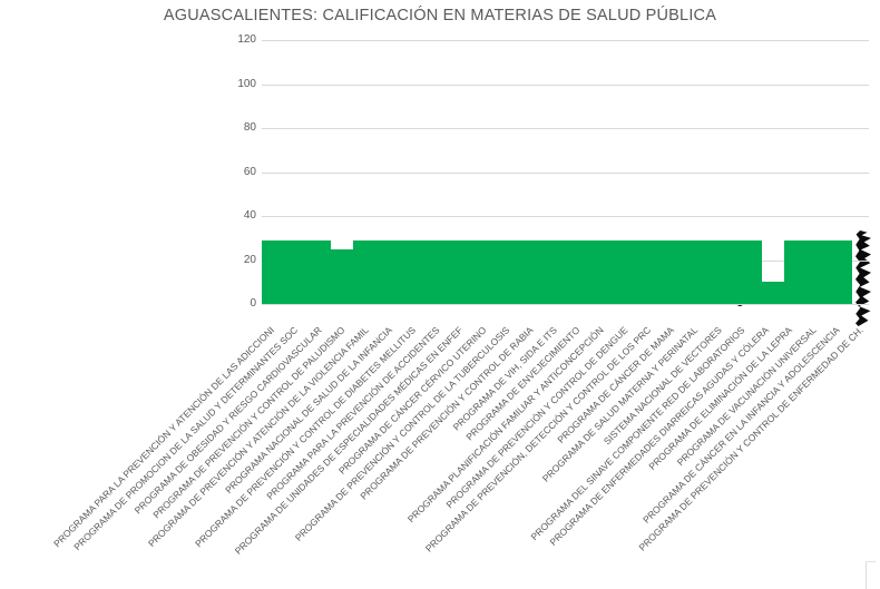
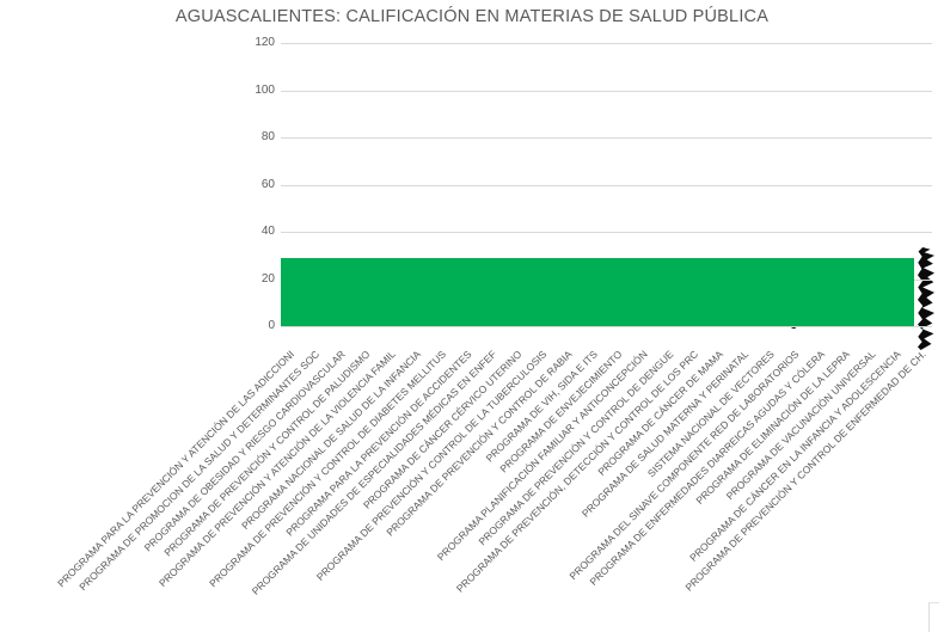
PROGRAMA DE PREVENCIÓN Y CONTROL DE PALUDISMO: 25 -> 29
PROGRAMA DE ELIMINACIÓN DE LA LEPRA: 10 -> 29
